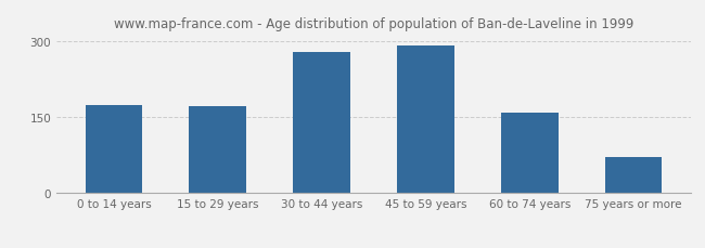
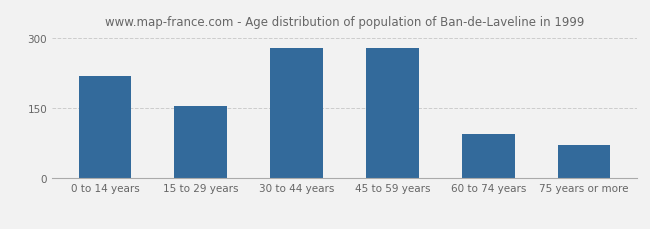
0 to 14 years: 175 -> 220
15 to 29 years: 172 -> 155
45 to 59 years: 292 -> 280
60 to 74 years: 159 -> 95
